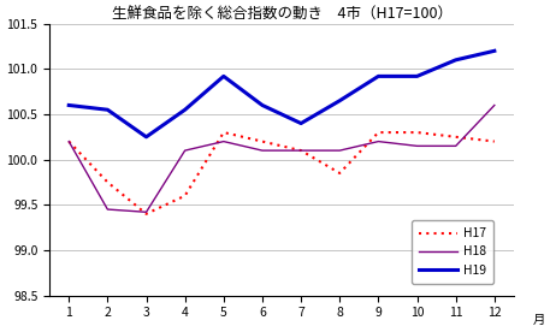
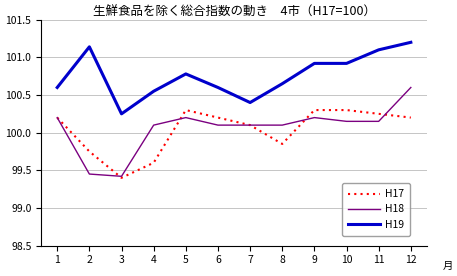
H19/2: 100.55 -> 101.14
H19/5: 100.92 -> 100.78
